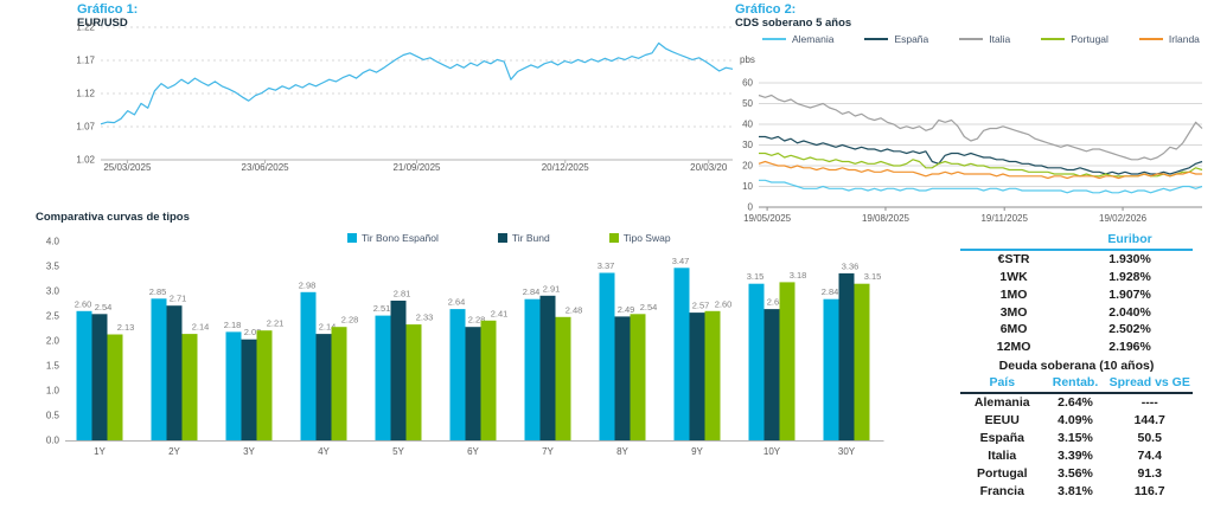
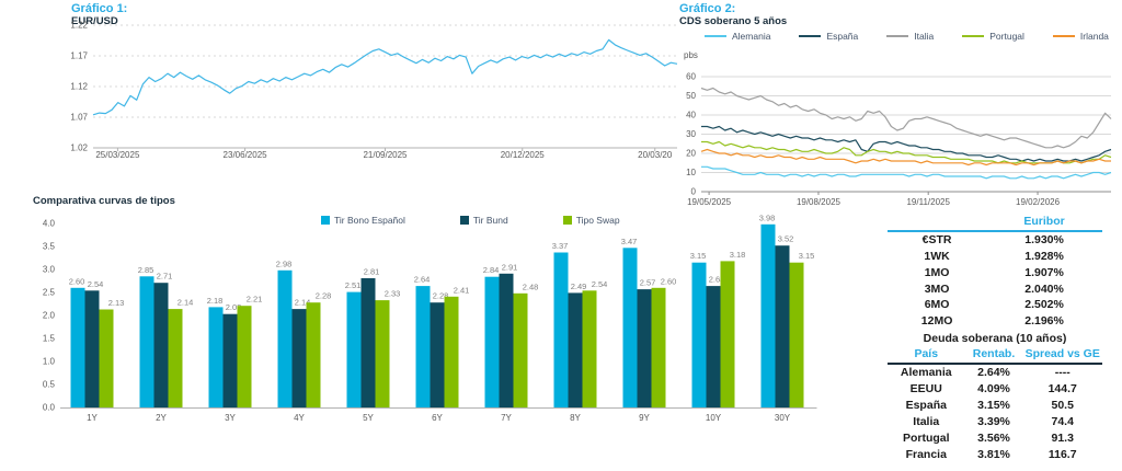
Comparativa curvas de tipos/Tir Bono Español/30Y: 2.84 -> 3.98
Comparativa curvas de tipos/Tir Bund/30Y: 3.36 -> 3.52
